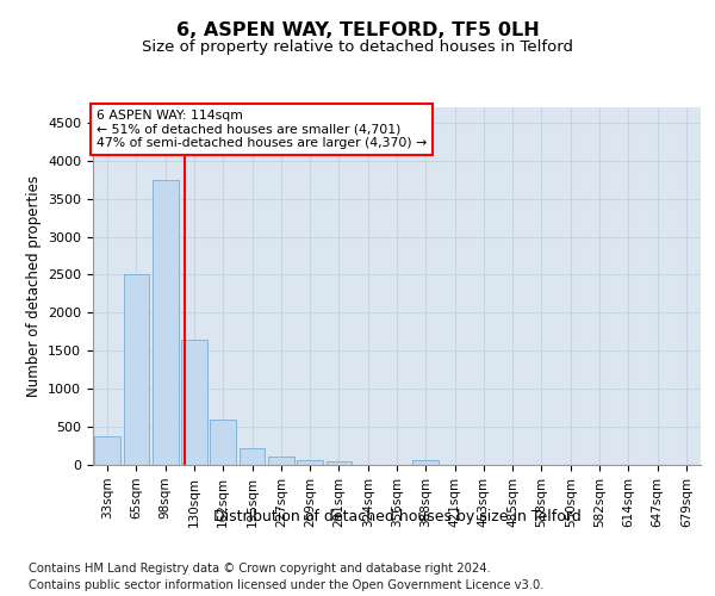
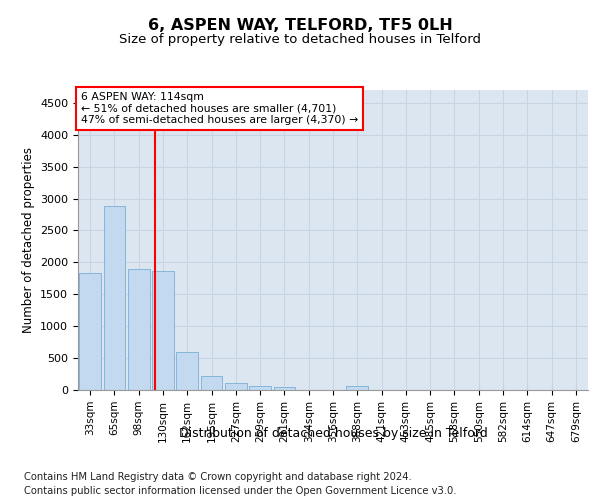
33sqm: 370 -> 1840
65sqm: 2500 -> 2880
98sqm: 3750 -> 1900
130sqm: 1650 -> 1860
